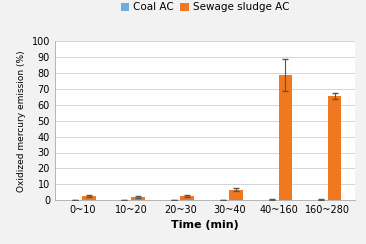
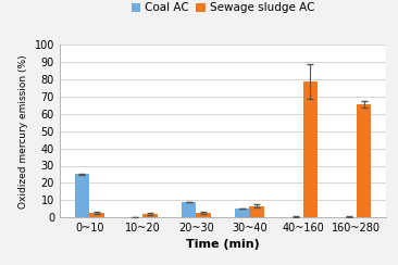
Coal AC/0~10: 0 -> 25
Coal AC/20~30: 0 -> 9
Coal AC/30~40: 0 -> 5
